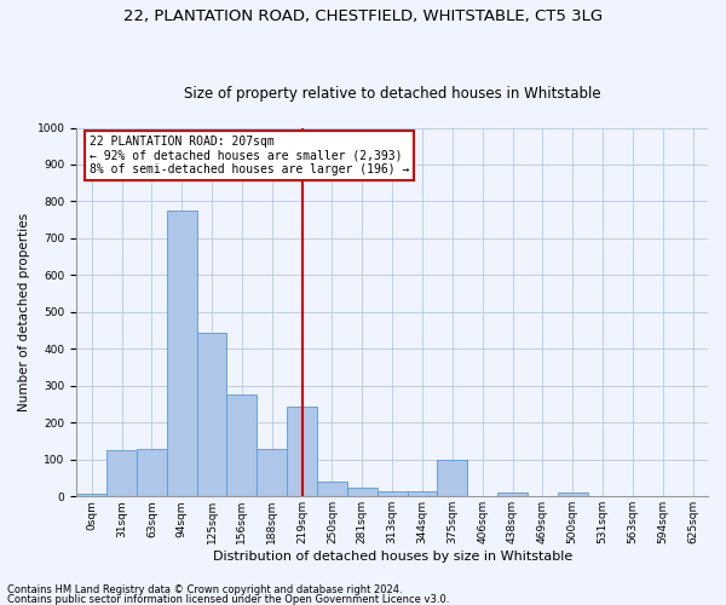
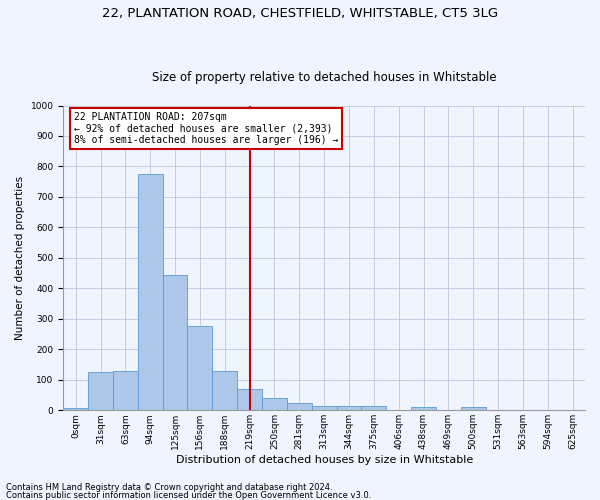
219sqm: 245 -> 70
375sqm: 100 -> 13
